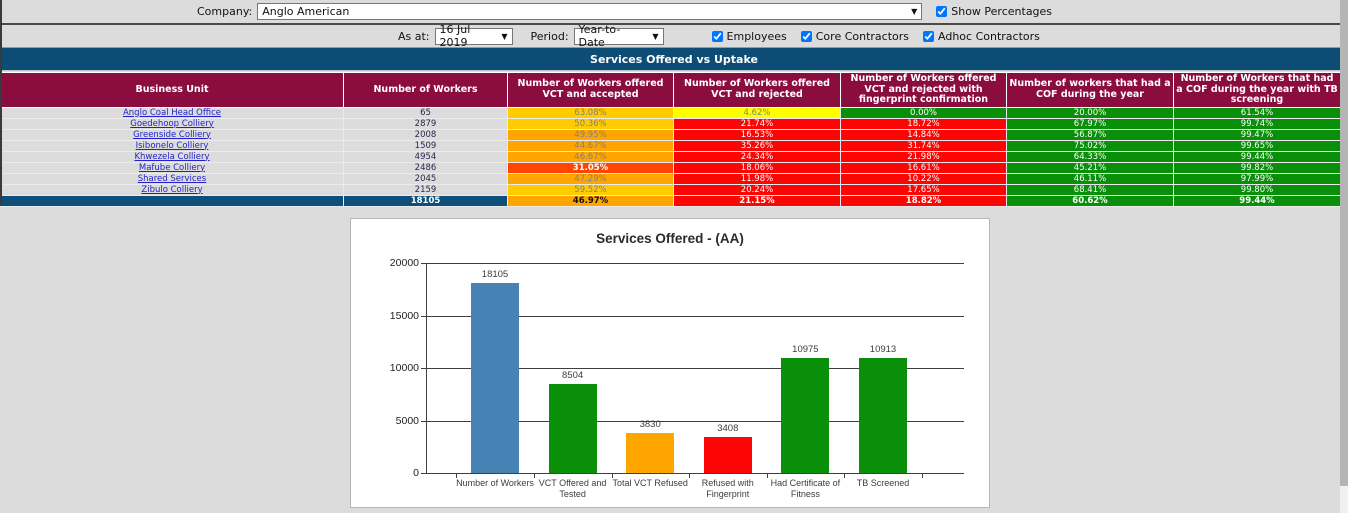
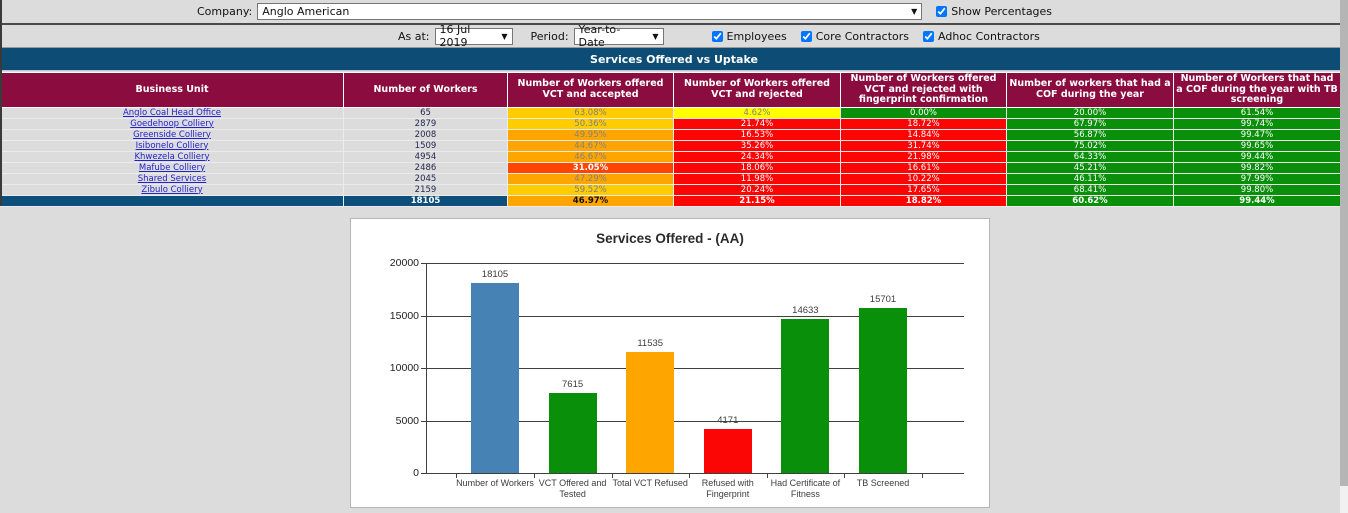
VCT Offered and Tested: 8504 -> 7615
Total VCT Refused: 3830 -> 11535
Refused with Fingerprint: 3408 -> 4171
Had Certificate of Fitness: 10975 -> 14633
TB Screened: 10913 -> 15701
